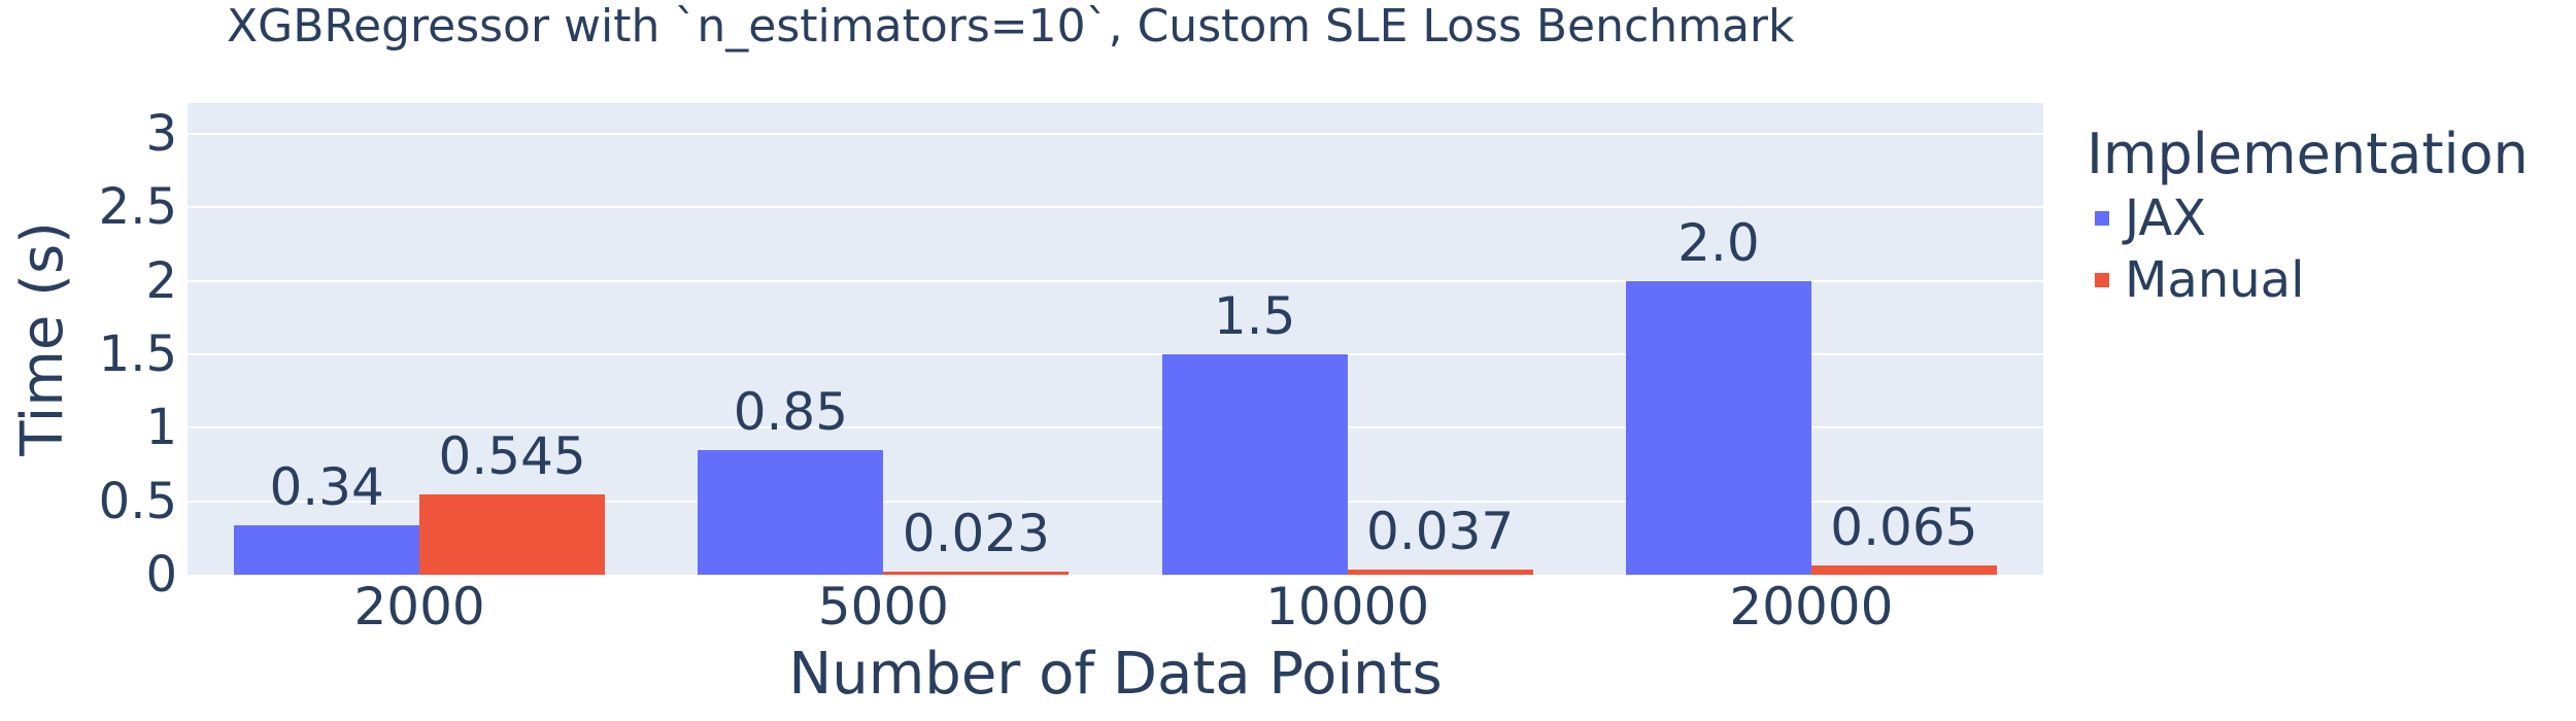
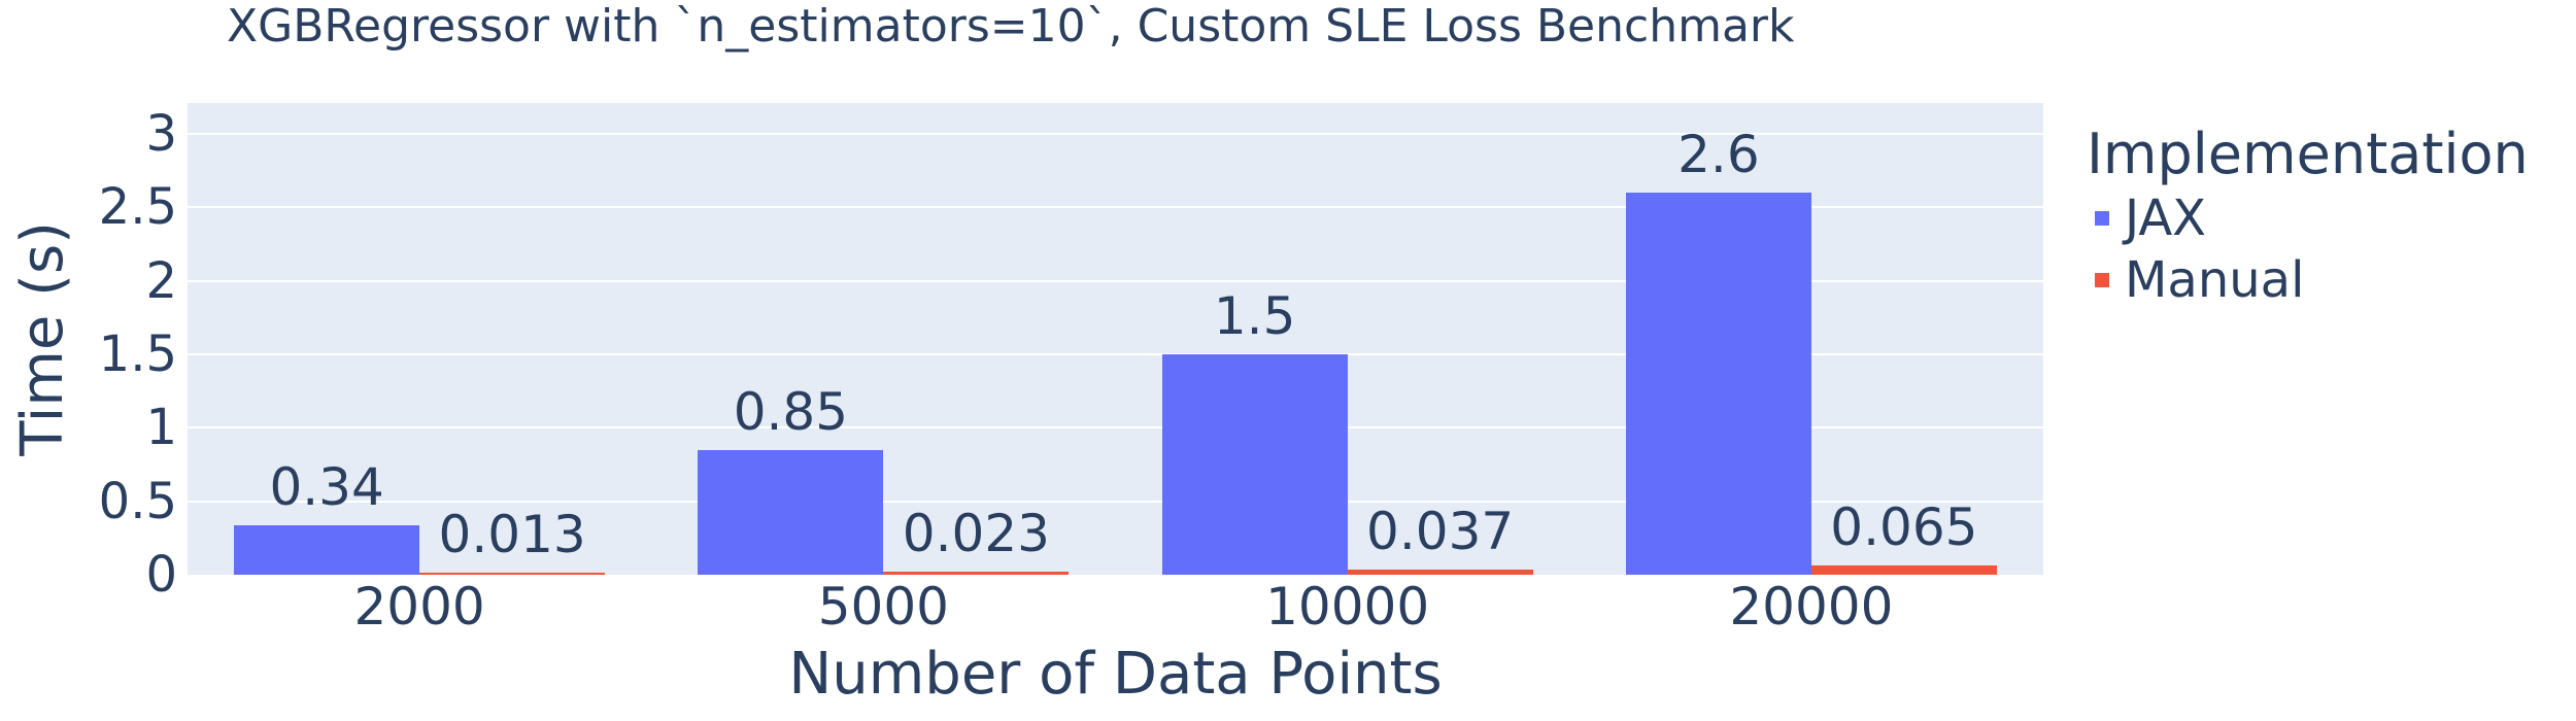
Manual/2000: 0.545 -> 0.013
JAX/20000: 2.0 -> 2.6
